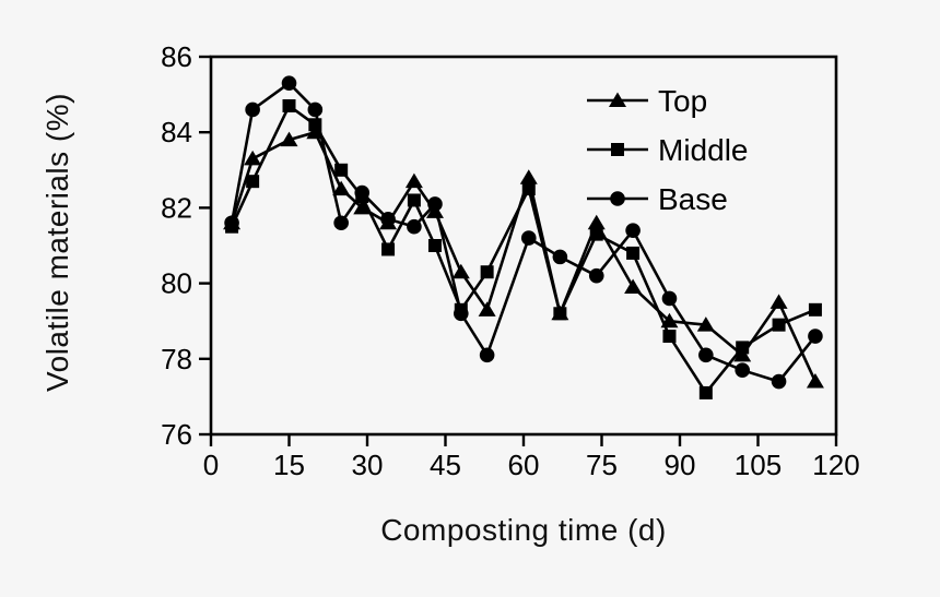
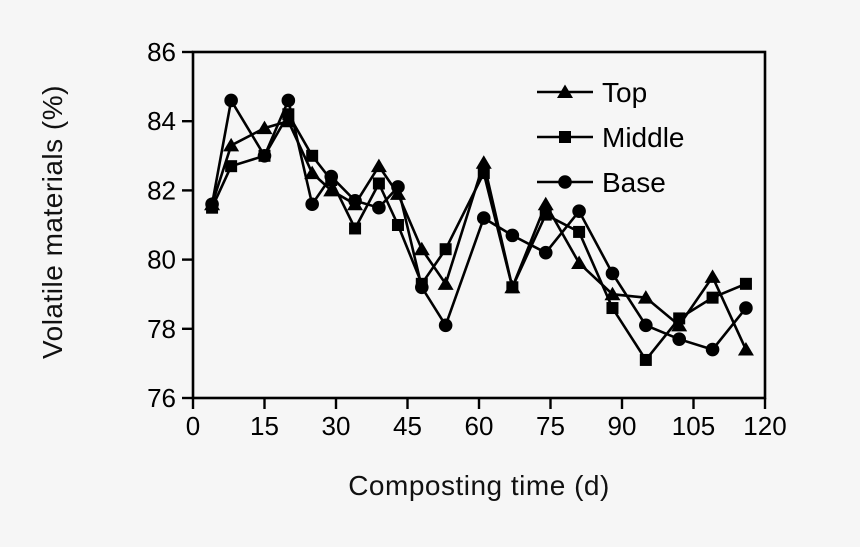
Middle/15: 85 -> 83
Base/15: 85 -> 83
